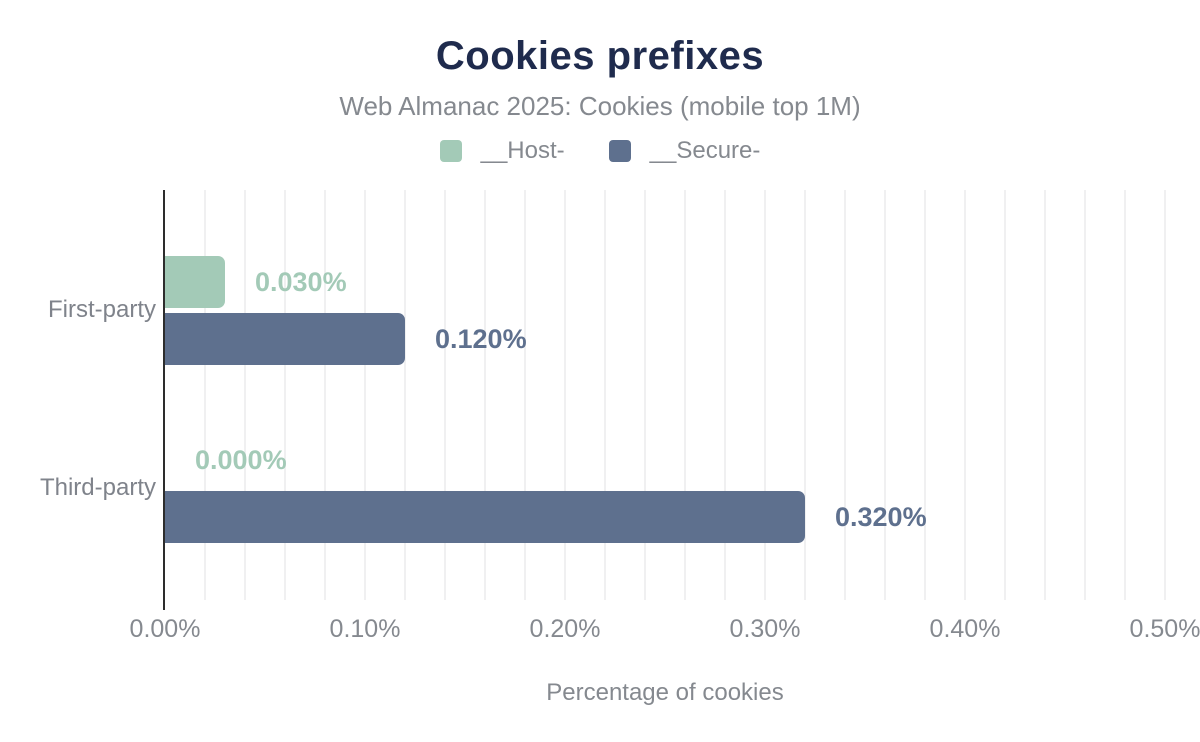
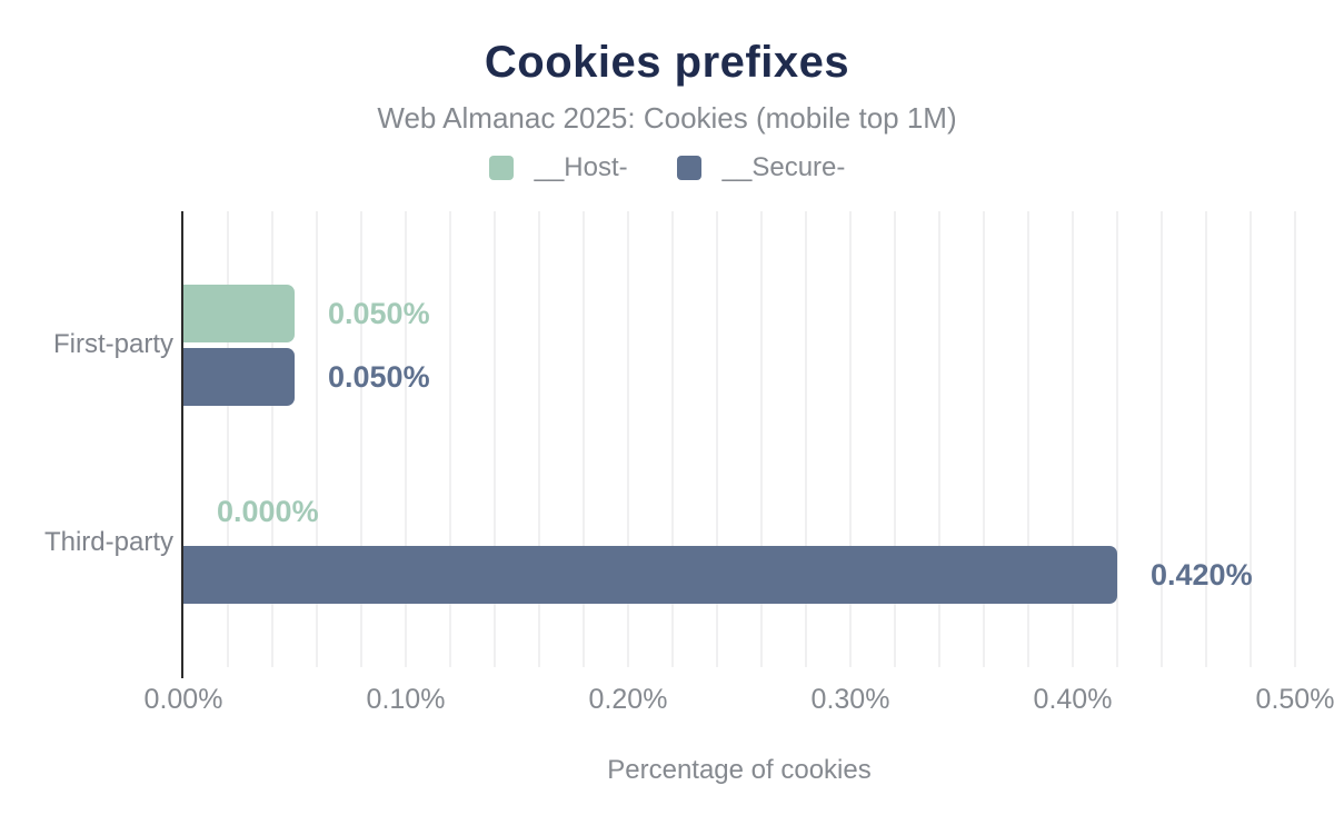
__Host-/First-party: 0.030% -> 0.050%
__Secure-/First-party: 0.120% -> 0.050%
__Secure-/Third-party: 0.320% -> 0.420%
